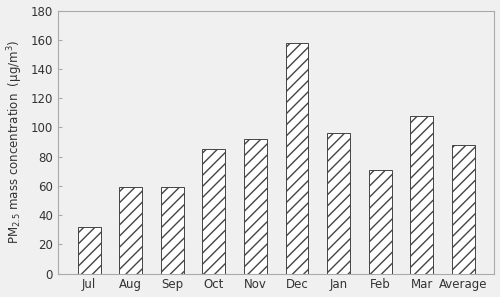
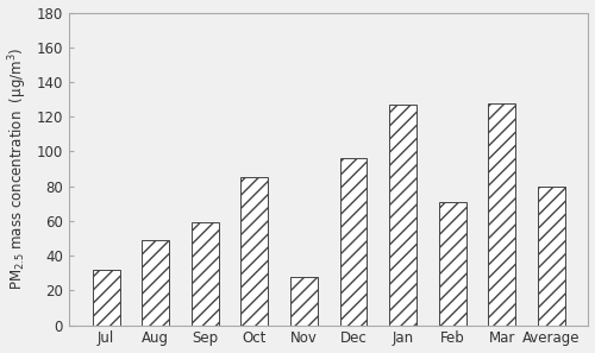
Aug: 59 -> 49
Nov: 92 -> 28
Dec: 158 -> 96
Jan: 96 -> 127
Mar: 108 -> 128
Average: 88 -> 80
